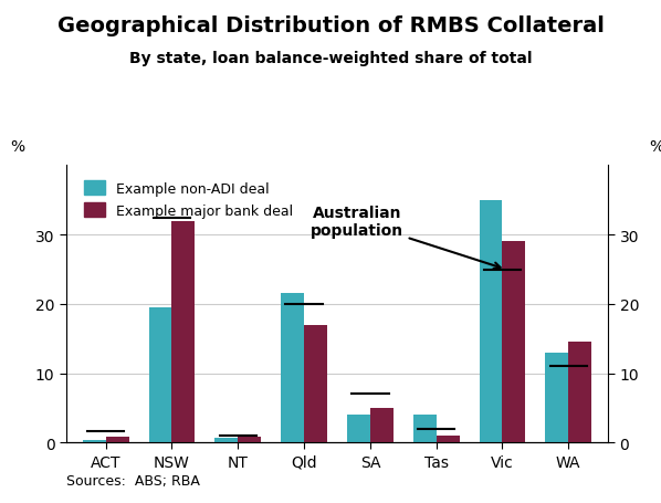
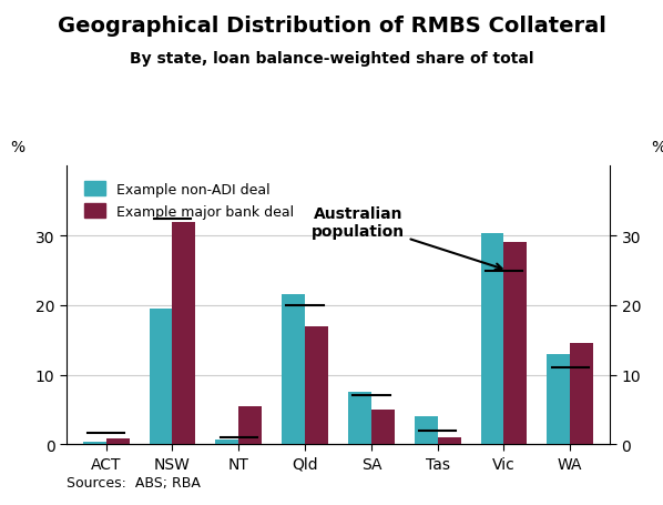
Example major bank deal/NT: 0.9 -> 5.4
Example non-ADI deal/SA: 4.0 -> 7.6
Example non-ADI deal/Vic: 35.0 -> 30.4
